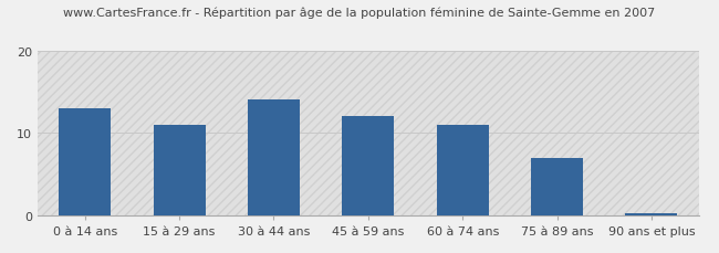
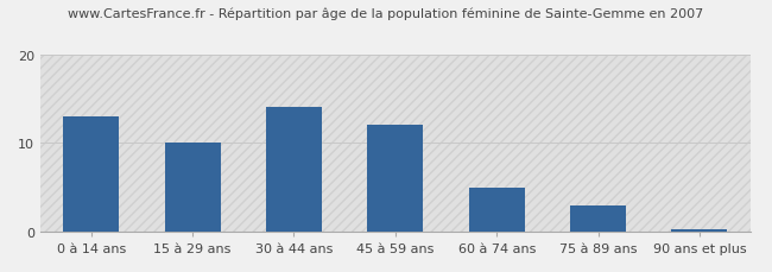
15 à 29 ans: 11.0 -> 10.0
60 à 74 ans: 11.0 -> 5.0
75 à 89 ans: 7.0 -> 3.0
